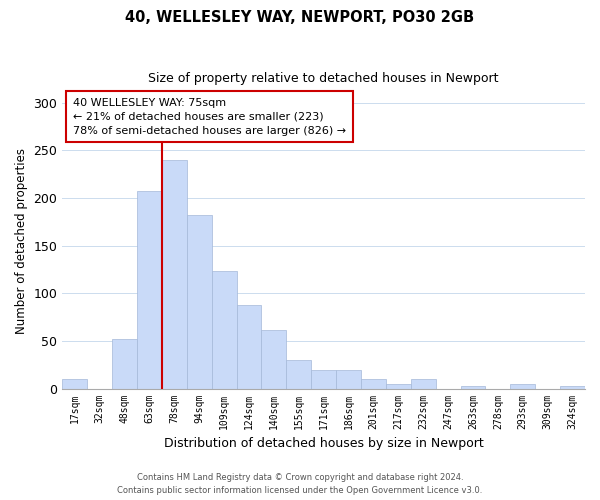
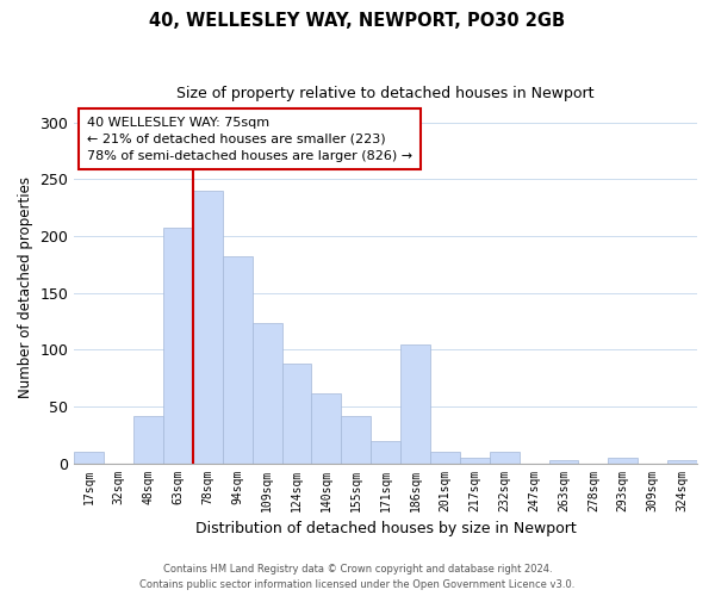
48sqm: 52 -> 42
155sqm: 30 -> 42
186sqm: 20 -> 104
